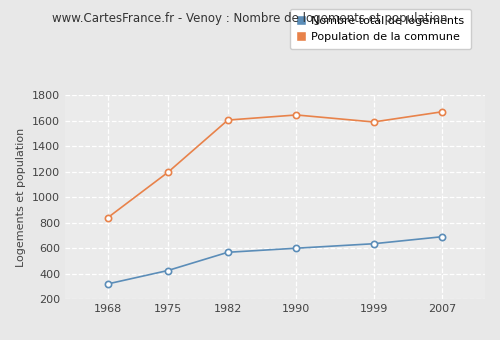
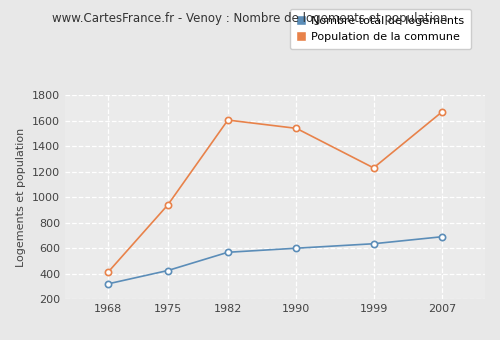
Population de la commune/1968: 840 -> 410
Population de la commune/1975: 1200 -> 940
Population de la commune/1990: 1640 -> 1540
Population de la commune/1999: 1590 -> 1230
